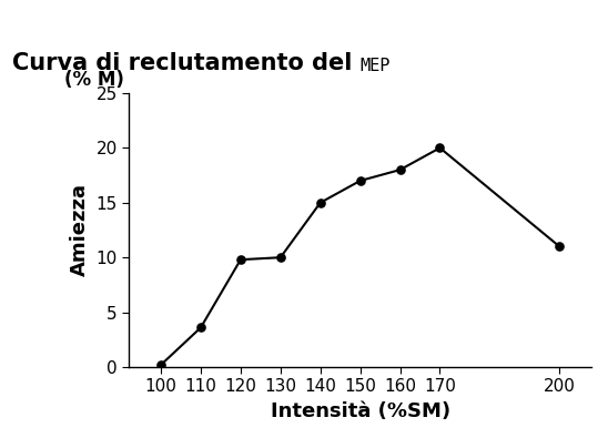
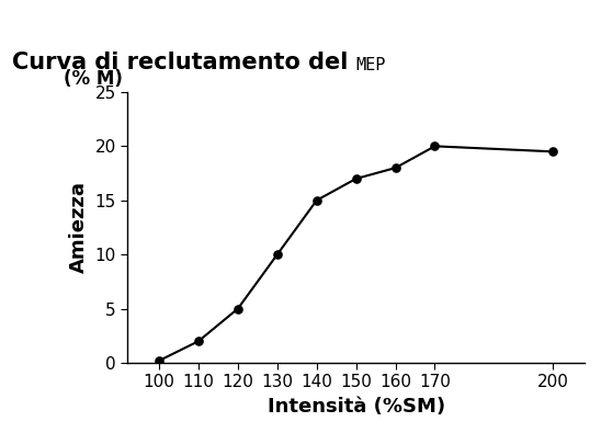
110: 3.6 -> 2.0
120: 9.8 -> 5.0
200: 11.0 -> 19.5
